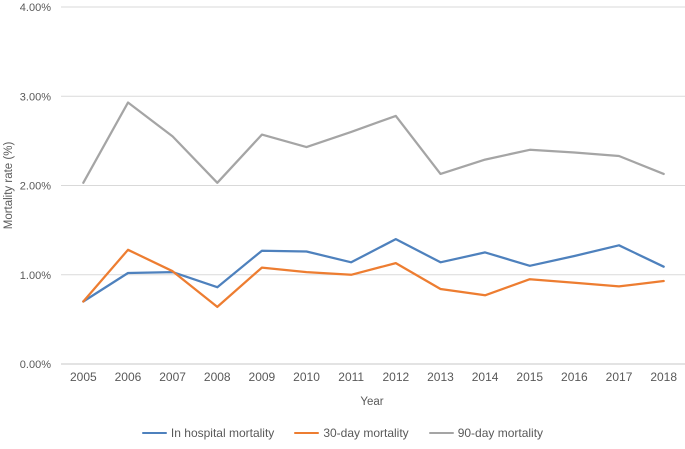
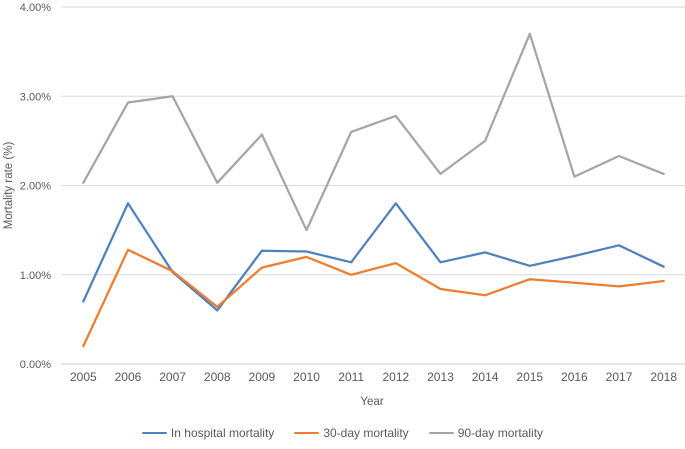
30-day mortality/2005: 0.7% -> 0.2%
In hospital mortality/2006: 1.0% -> 1.8%
90-day mortality/2007: 2.5% -> 3.0%
In hospital mortality/2008: 0.9% -> 0.6%
30-day mortality/2010: 1.0% -> 1.2%
90-day mortality/2010: 2.4% -> 1.5%
In hospital mortality/2012: 1.4% -> 1.8%
90-day mortality/2014: 2.3% -> 2.5%
90-day mortality/2015: 2.4% -> 3.7%
90-day mortality/2016: 2.4% -> 2.1%
